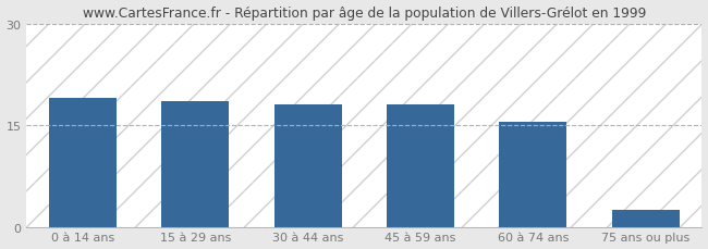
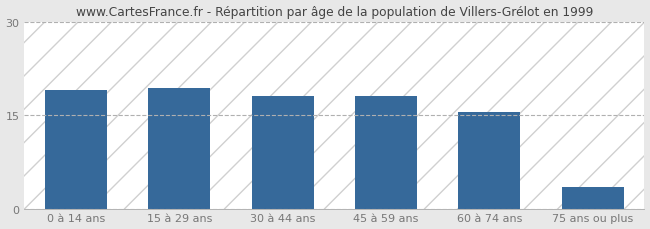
15 à 29 ans: 18.5 -> 19.4
75 ans ou plus: 2.5 -> 3.4
